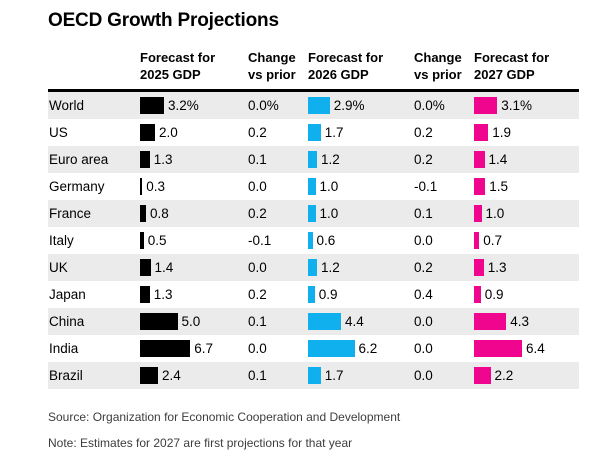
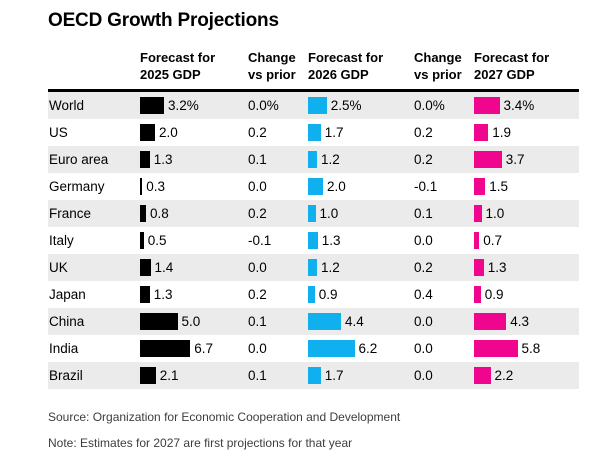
Forecast for 2026 GDP/World: 2.9% -> 2.5%
Forecast for 2027 GDP/World: 3.1% -> 3.4%
Forecast for 2027 GDP/Euro area: 1.4 -> 3.7
Forecast for 2026 GDP/Germany: 1.0 -> 2.0
Forecast for 2026 GDP/Italy: 0.6 -> 1.3
Forecast for 2027 GDP/India: 6.4 -> 5.8
Forecast for 2025 GDP/Brazil: 2.4 -> 2.1
